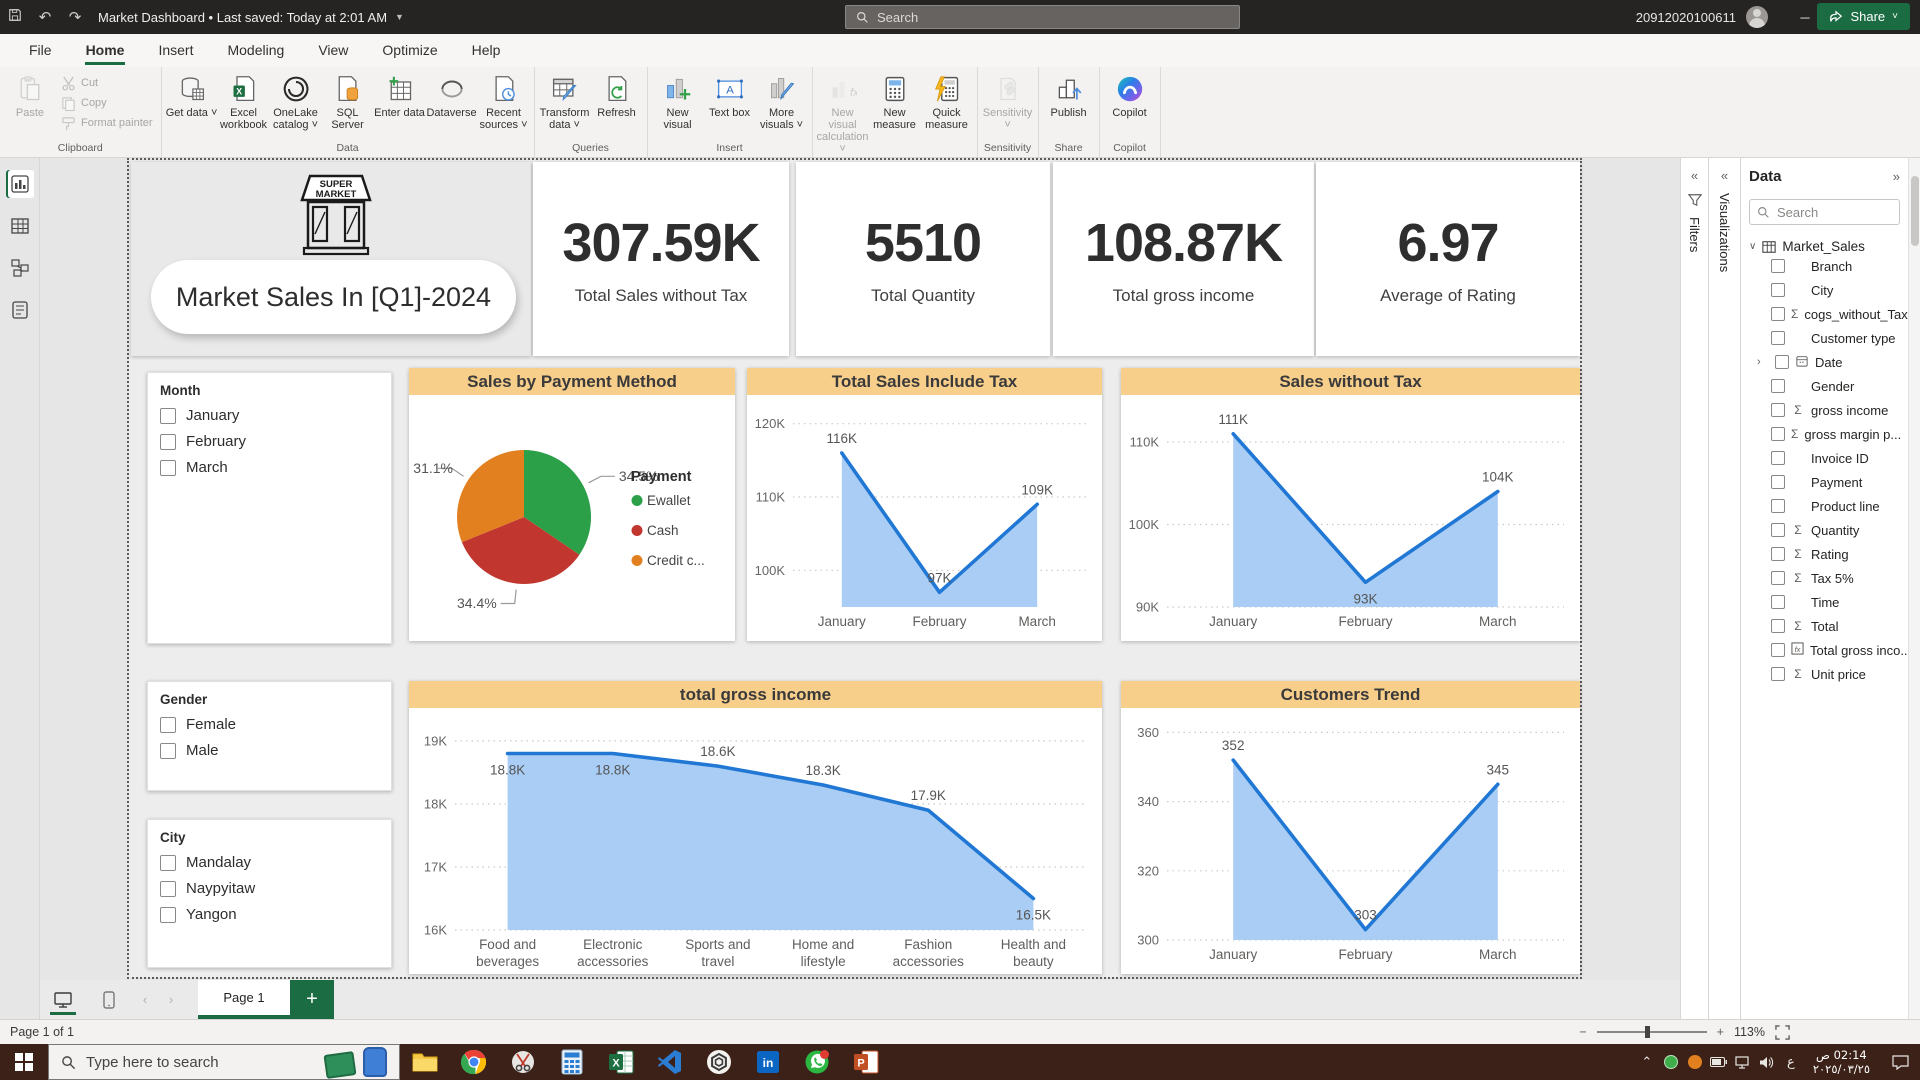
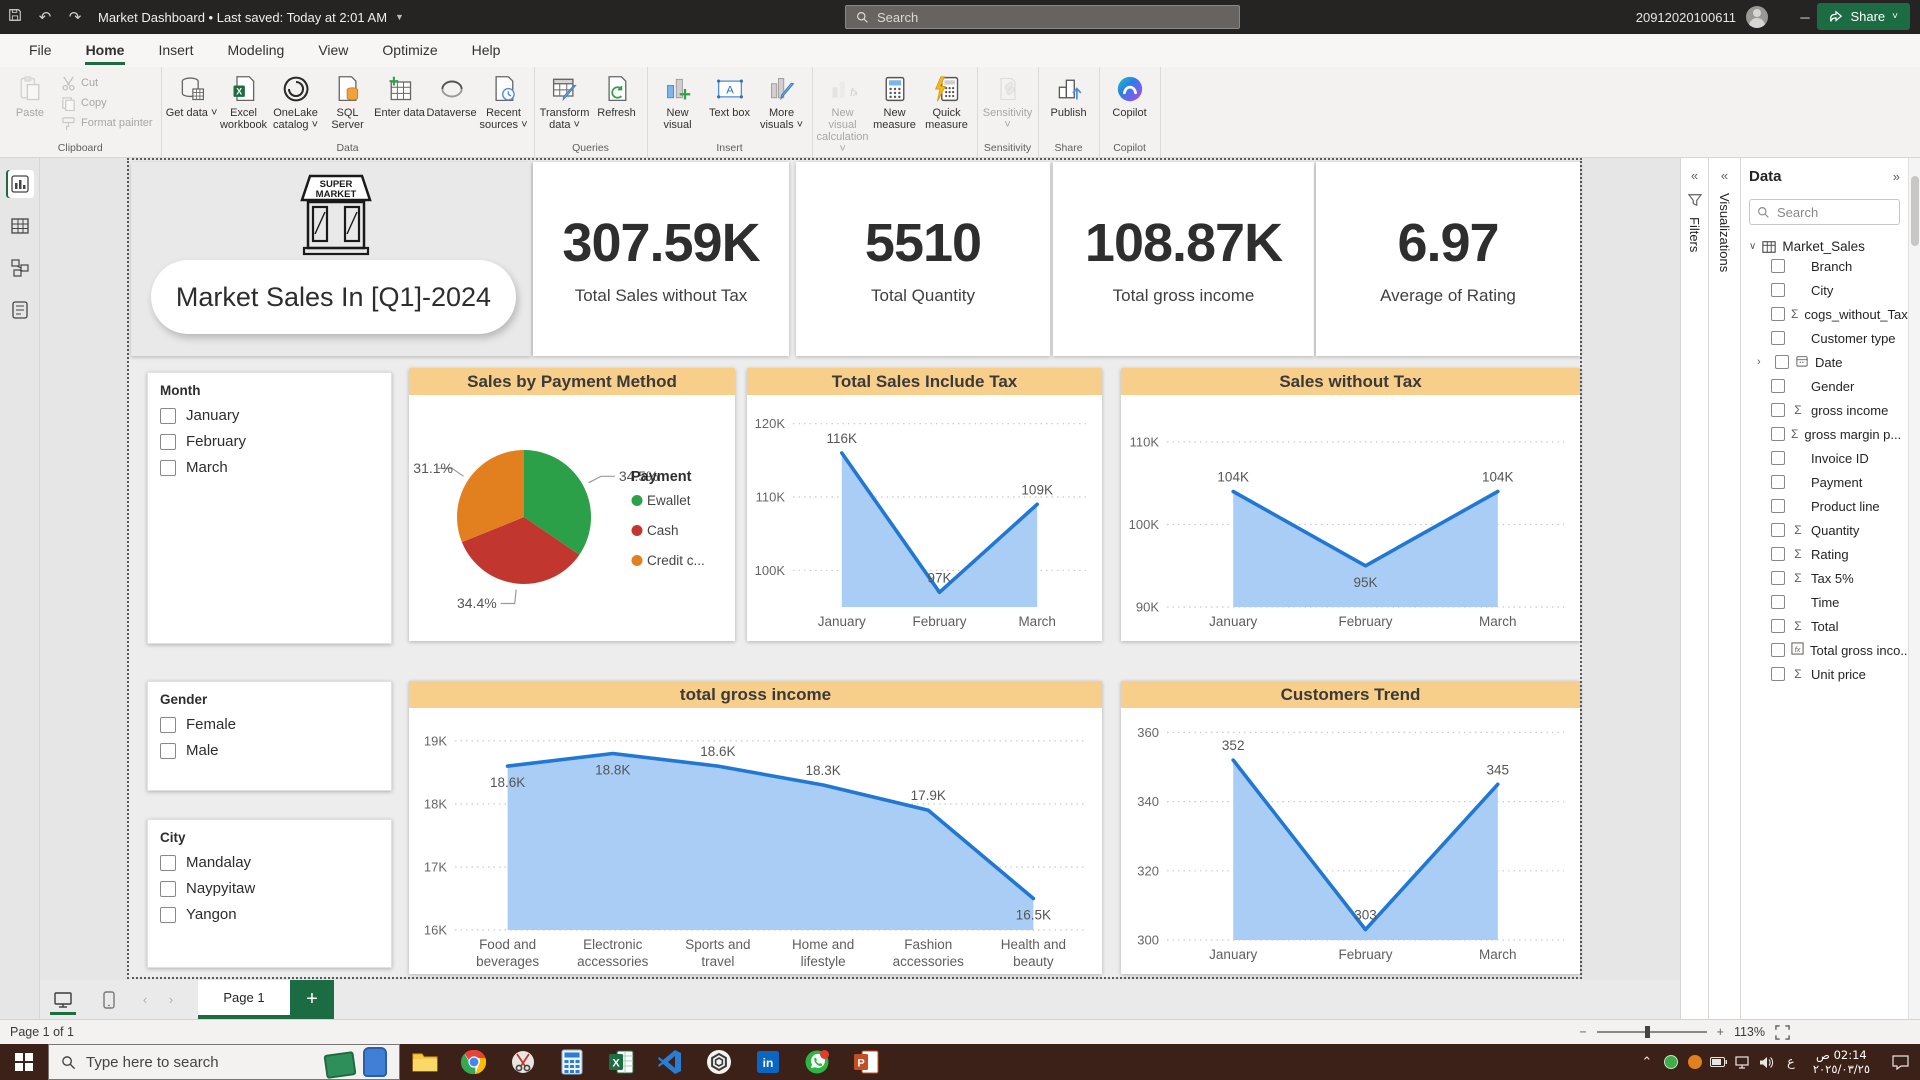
Sales without Tax/January: 111K -> 104K
Sales without Tax/February: 93K -> 95K
total gross income/Food and beverages: 18.8K -> 18.6K
